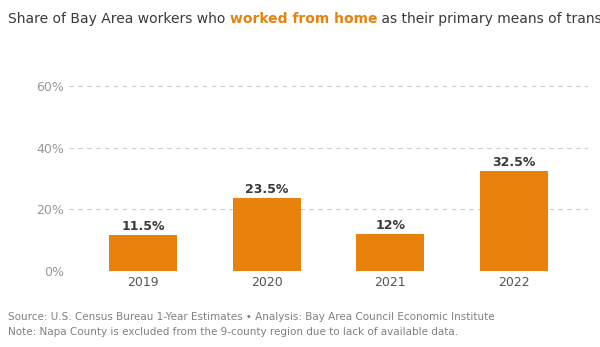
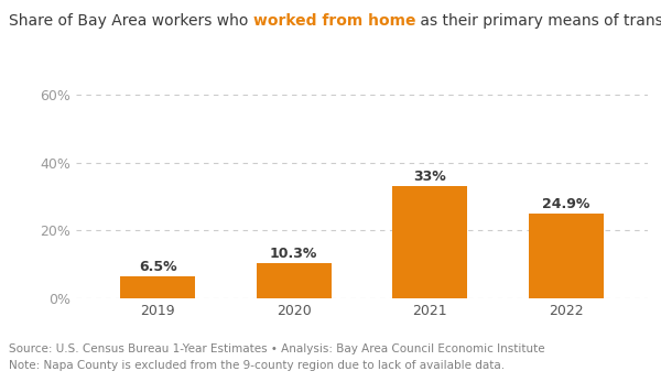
2019: 11.5% -> 6.5%
2020: 23.5% -> 10.3%
2021: 12% -> 33%
2022: 32.5% -> 24.9%
